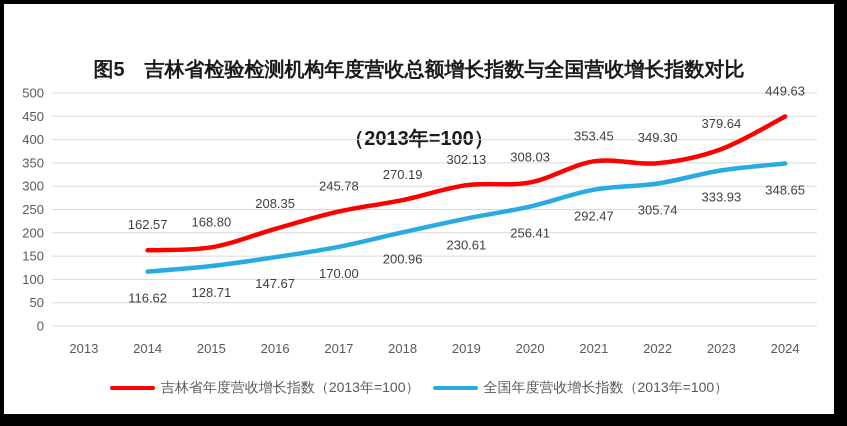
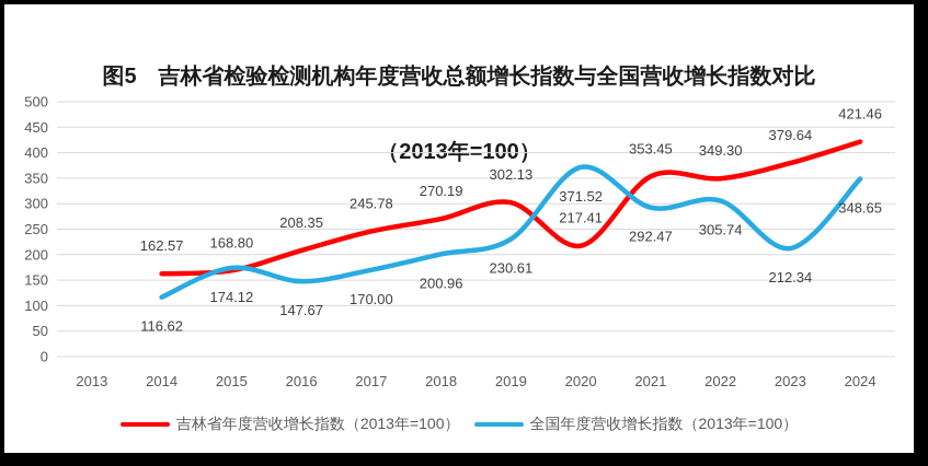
全国年度营收增长指数（2013年=100）/2015: 128.71 -> 174.12
吉林省年度营收增长指数（2013年=100）/2020: 308.03 -> 217.41
全国年度营收增长指数（2013年=100）/2020: 256.41 -> 371.52
全国年度营收增长指数（2013年=100）/2023: 333.93 -> 212.34
吉林省年度营收增长指数（2013年=100）/2024: 449.63 -> 421.46
